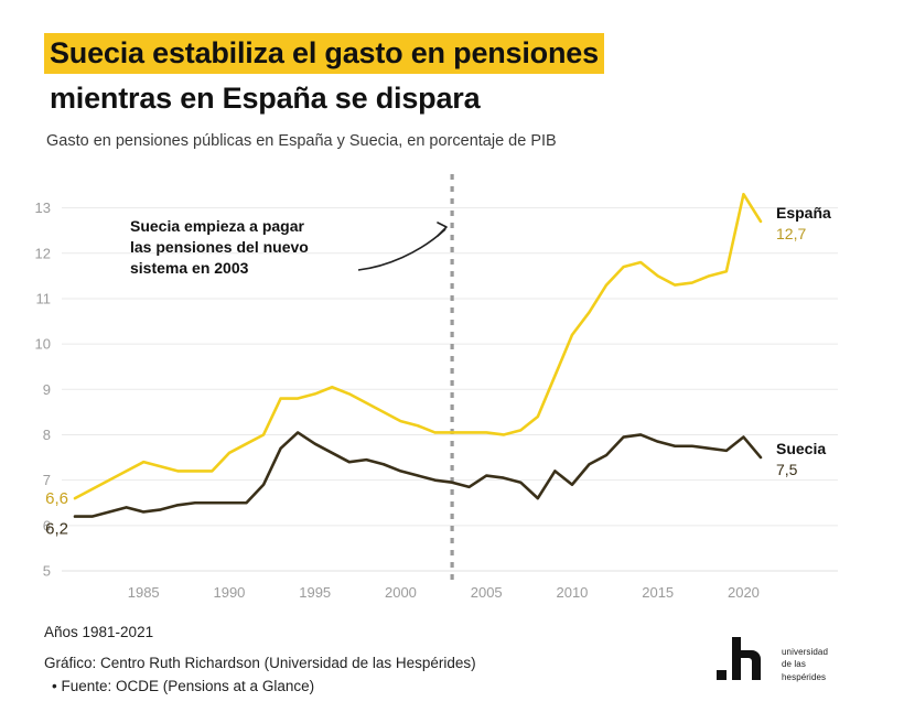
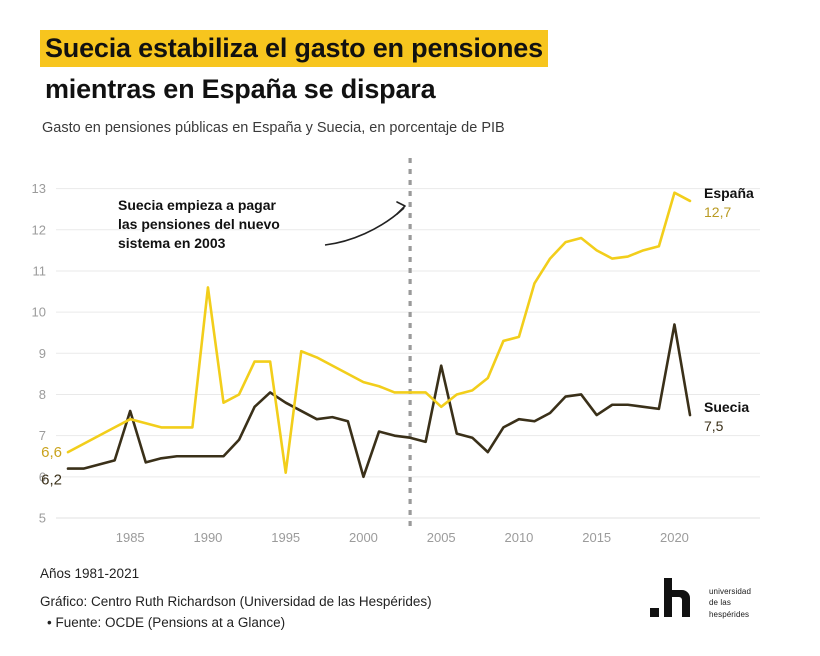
Suecia/1985: 6.3 -> 7.6
España/1990: 7.6 -> 10.6
España/1995: 8.9 -> 6.1
Suecia/2000: 7.2 -> 6.0
España/2005: 8.1 -> 7.7
Suecia/2005: 7.1 -> 8.7
España/2010: 10.2 -> 9.4
Suecia/2010: 6.9 -> 7.4
Suecia/2015: 7.8 -> 7.5
España/2020: 13.3 -> 12.9
Suecia/2020: 8.0 -> 9.7
